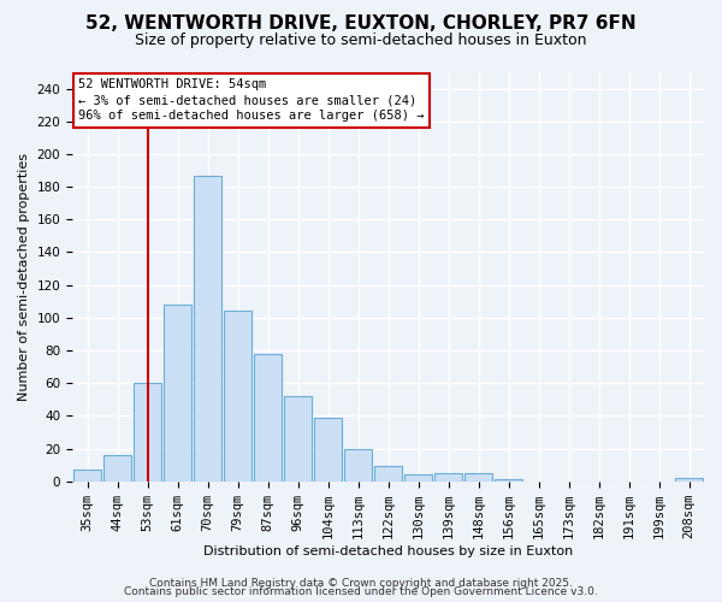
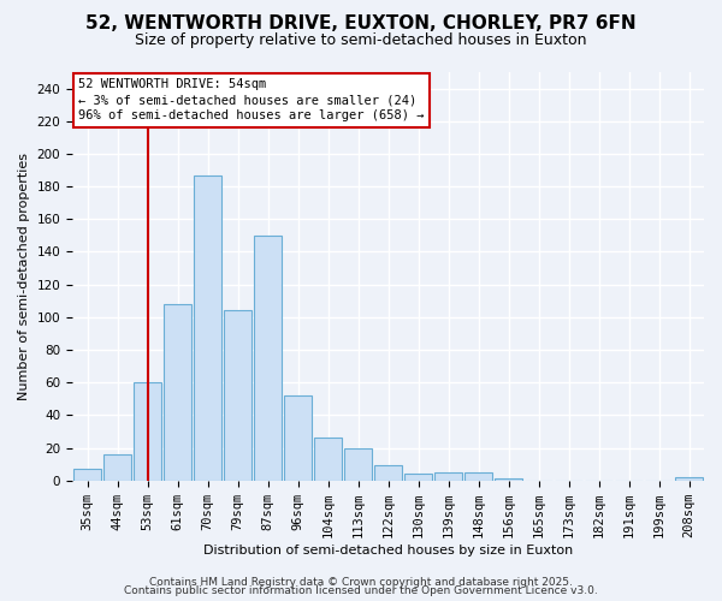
87sqm: 78 -> 150
104sqm: 39 -> 26
